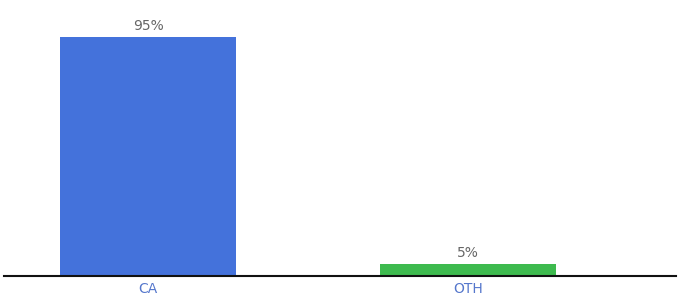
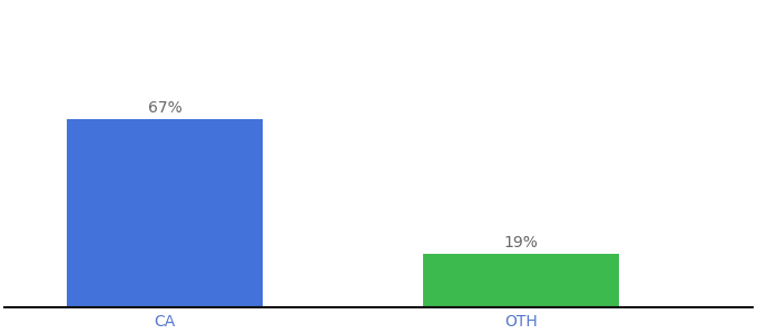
CA: 95% -> 67%
OTH: 5% -> 19%
